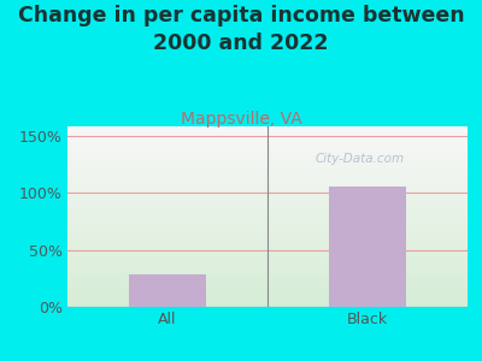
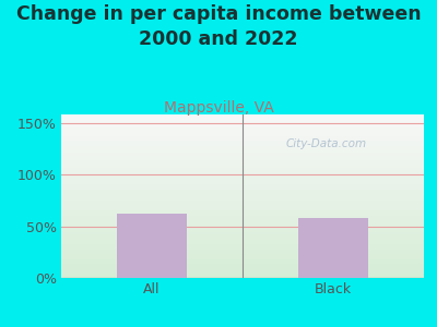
All: 28% -> 62%
Black: 105% -> 58%
